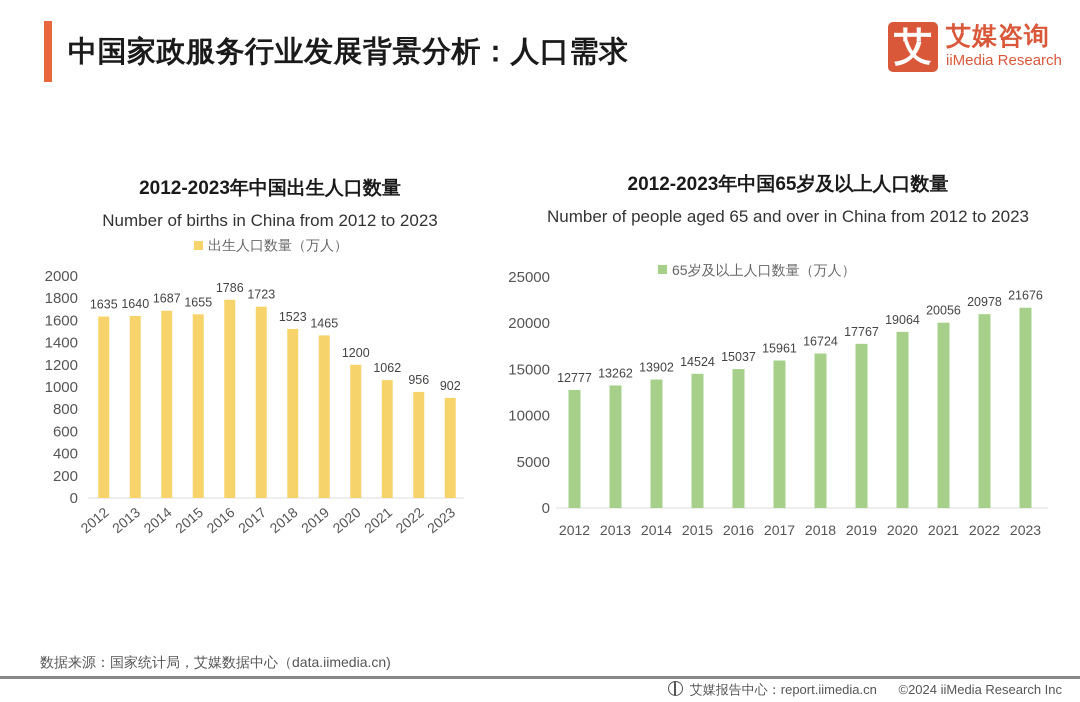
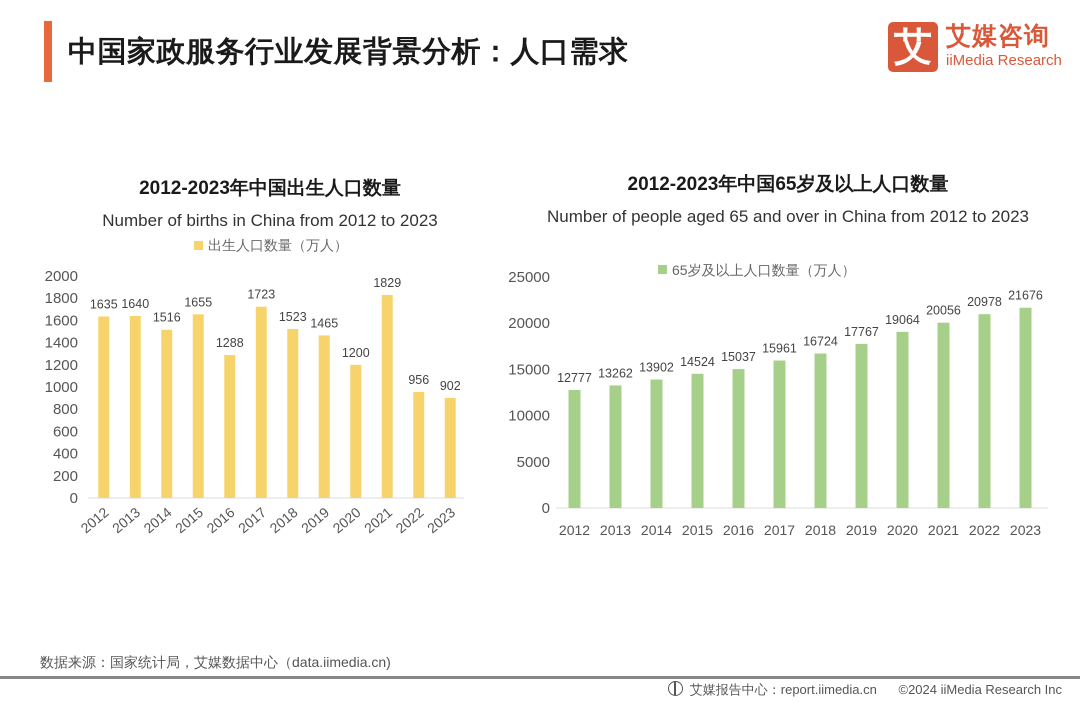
2012-2023年中国出生人口数量/2014: 1687 -> 1516
2012-2023年中国出生人口数量/2016: 1786 -> 1288
2012-2023年中国出生人口数量/2021: 1062 -> 1829
